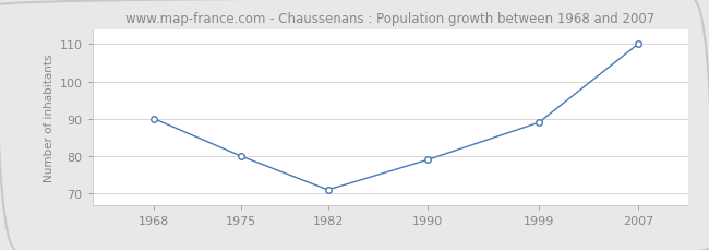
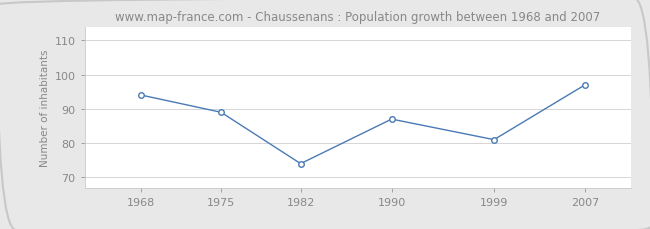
1968: 90 -> 94
1975: 80 -> 89
1982: 71 -> 74
1990: 79 -> 87
1999: 89 -> 81
2007: 110 -> 97
